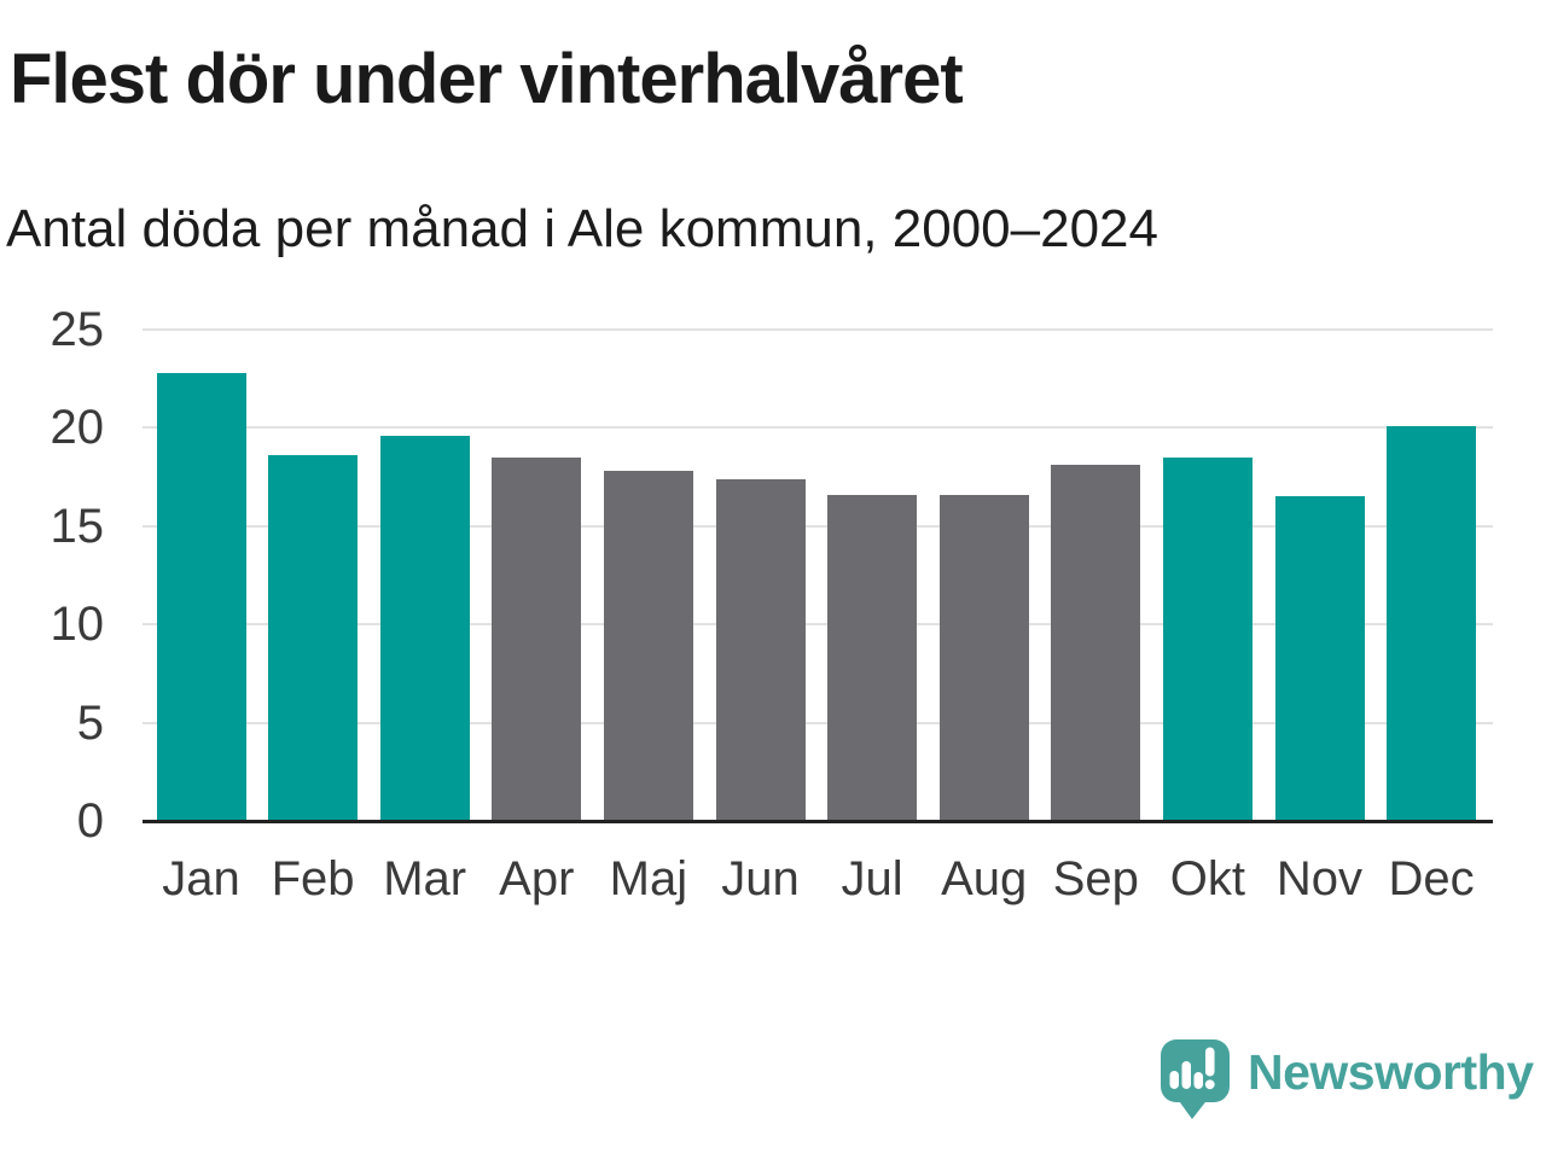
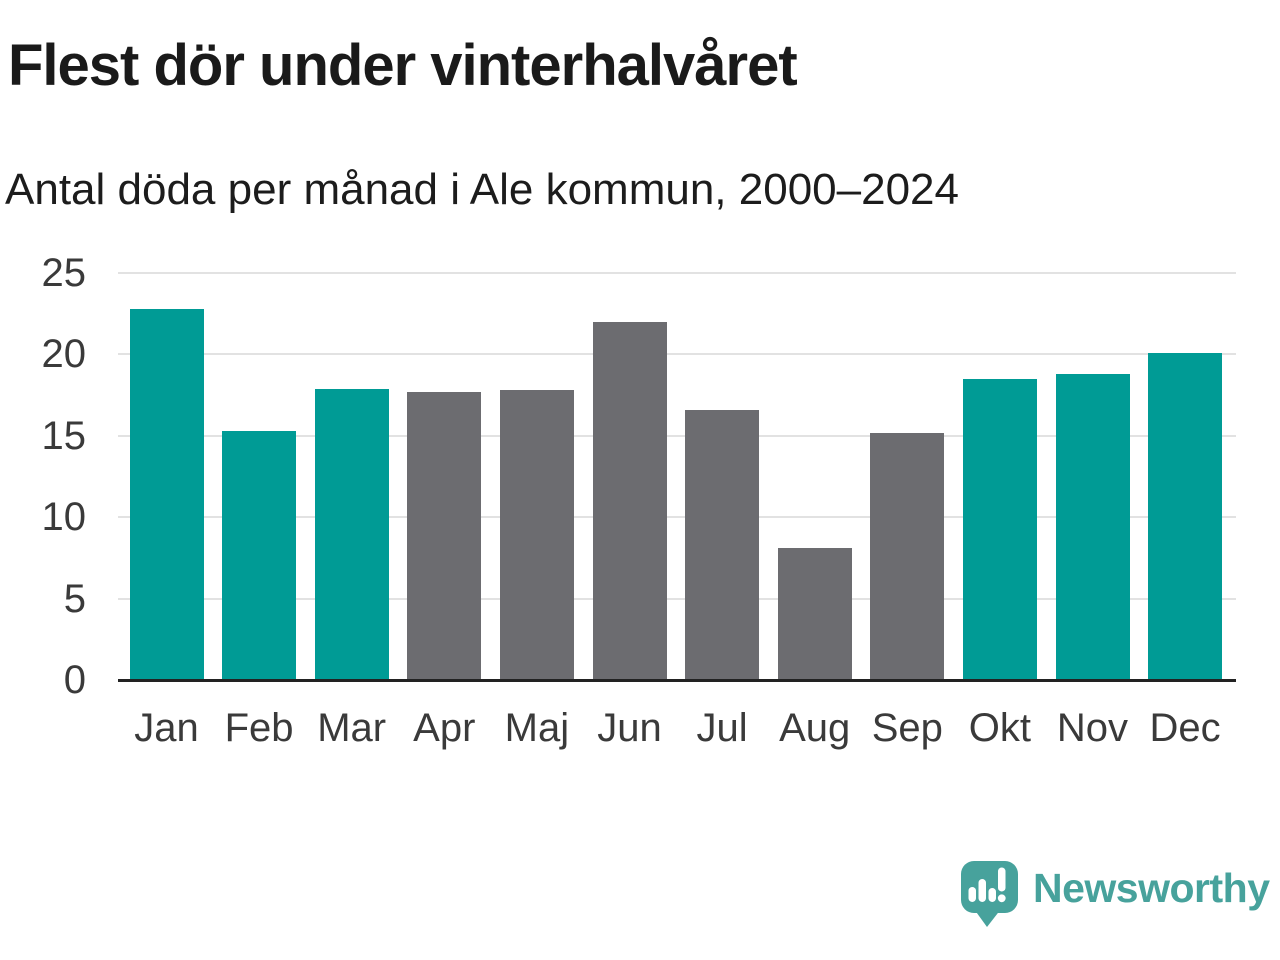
Feb: 18.6 -> 15.3
Mar: 19.6 -> 17.9
Apr: 18.5 -> 17.7
Jun: 17.4 -> 22.0
Aug: 16.6 -> 8.1
Sep: 18.1 -> 15.2
Nov: 16.5 -> 18.8
